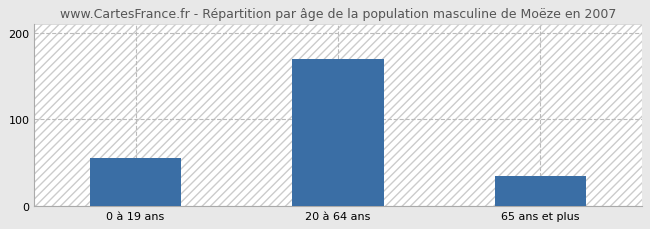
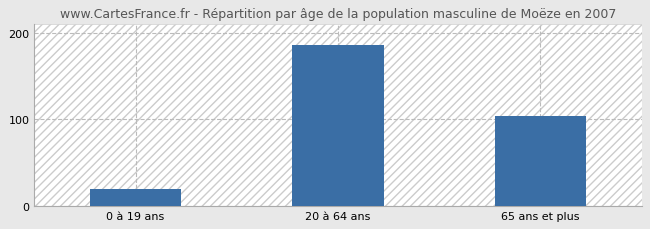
0 à 19 ans: 55 -> 20
20 à 64 ans: 170 -> 186
65 ans et plus: 35 -> 104
